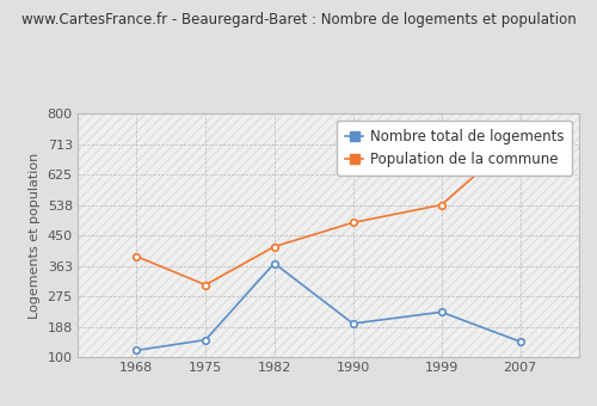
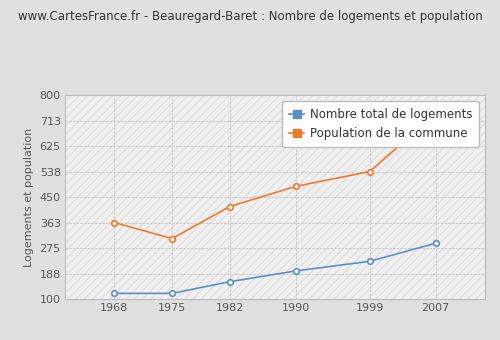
Population de la commune/1968: 390 -> 363
Nombre total de logements/1975: 150 -> 120
Nombre total de logements/1982: 370 -> 160
Nombre total de logements/2007: 145 -> 292
